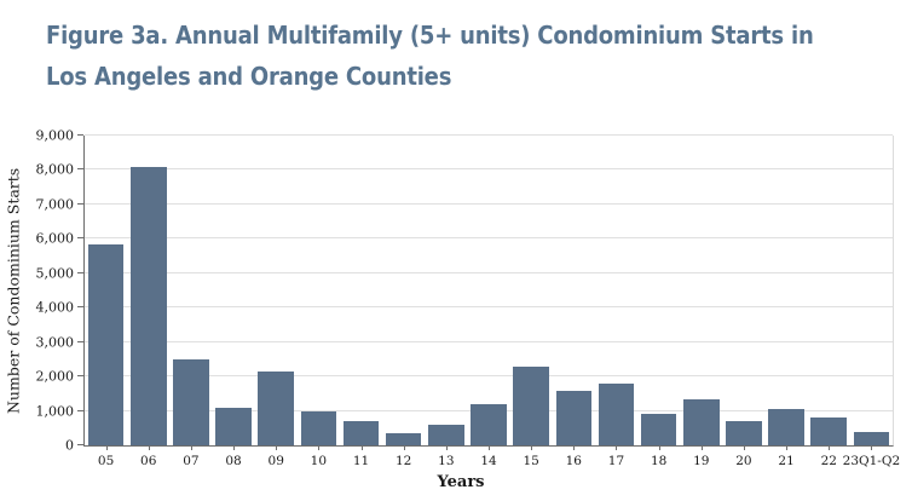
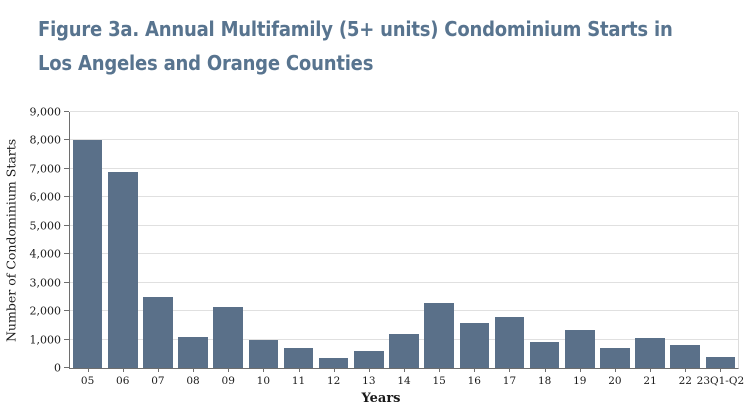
05: 5800 -> 8000
06: 8100 -> 6900
